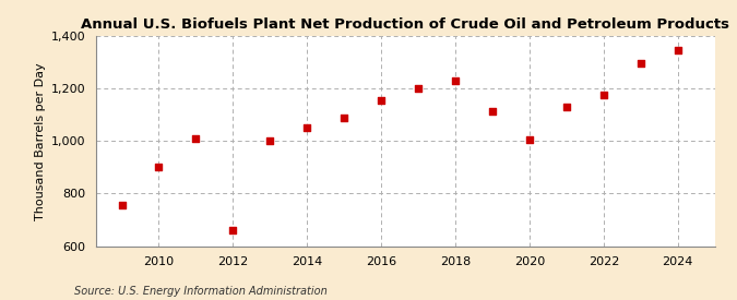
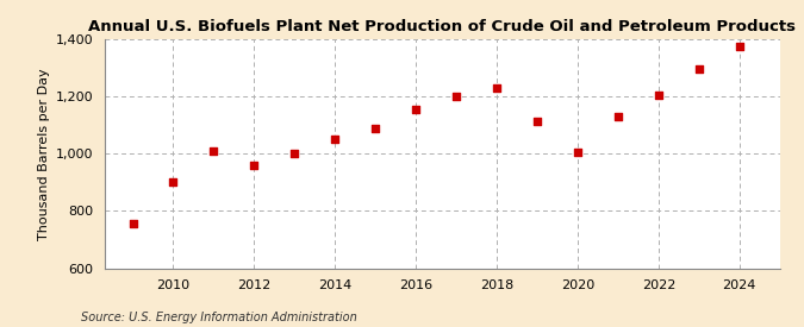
2012: 660 -> 960
2022: 1,175 -> 1,205
2024: 1,345 -> 1,375
